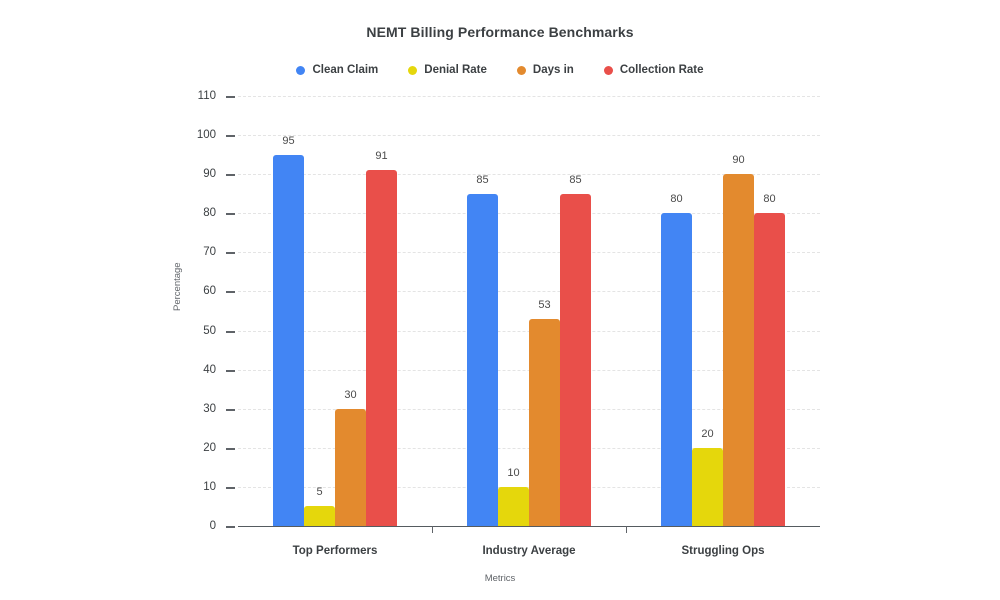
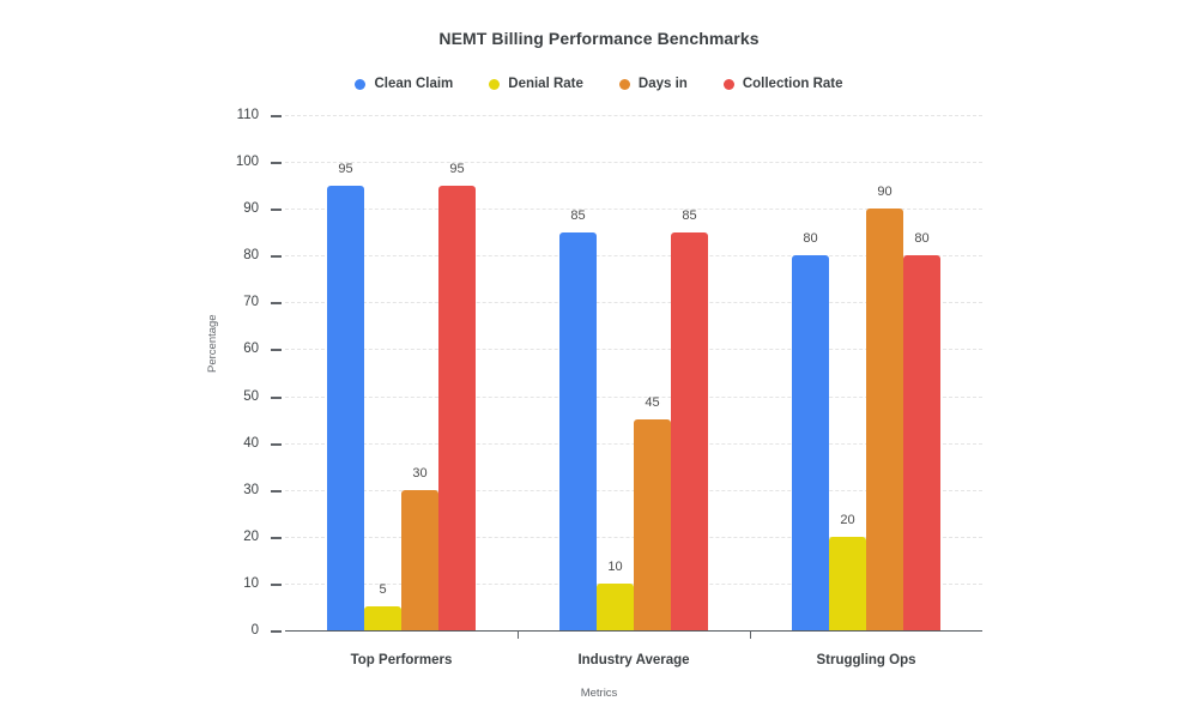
Collection Rate/Top Performers: 91 -> 95
Days in/Industry Average: 53 -> 45
